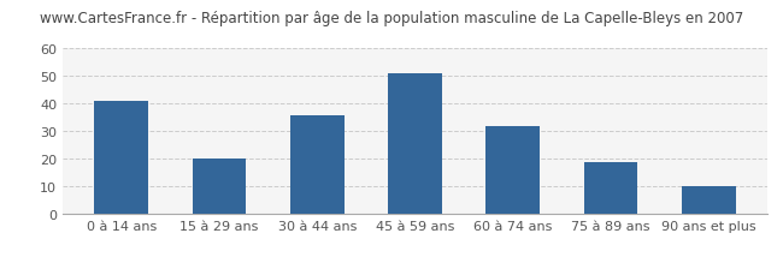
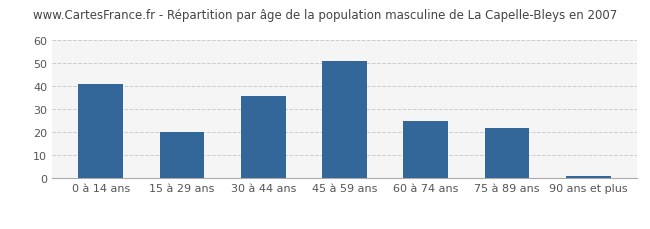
60 à 74 ans: 32 -> 25
75 à 89 ans: 19 -> 22
90 ans et plus: 10 -> 1
